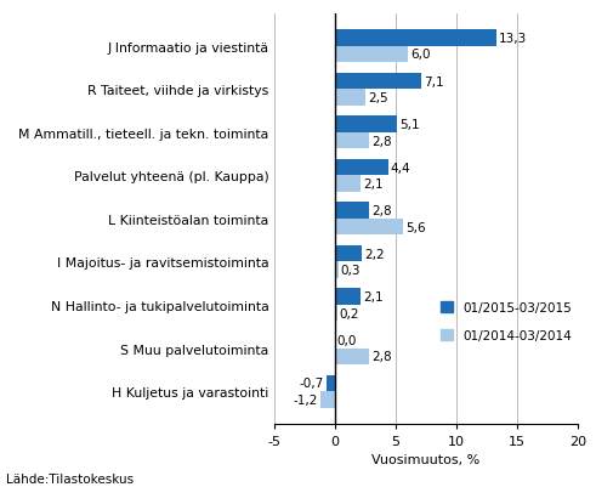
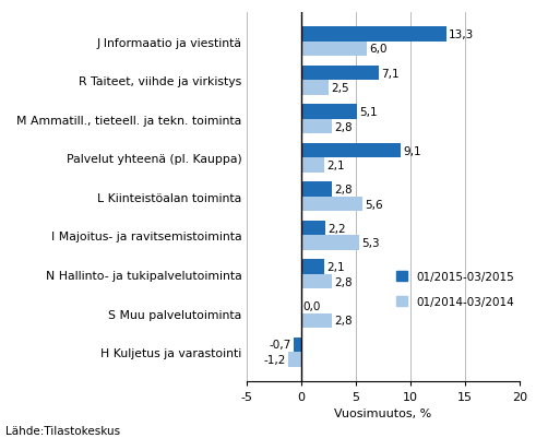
01/2015-03/2015/Palvelut yhteenä (pl. Kauppa): 4,4 -> 9,1
01/2014-03/2014/I Majoitus- ja ravitsemistoiminta: 0,3 -> 5,3
01/2014-03/2014/N Hallinto- ja tukipalvelutoiminta: 0,2 -> 2,8
